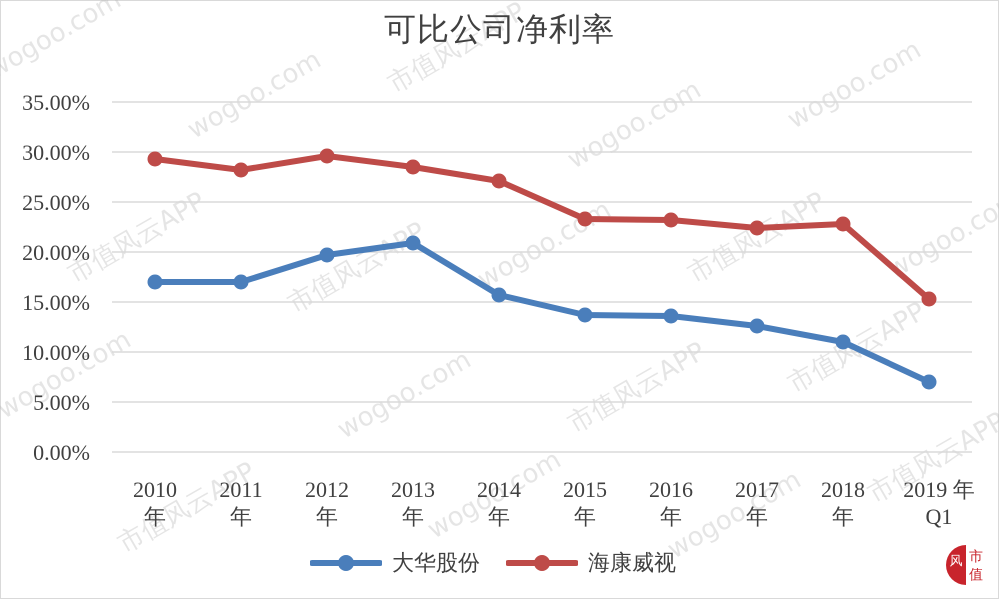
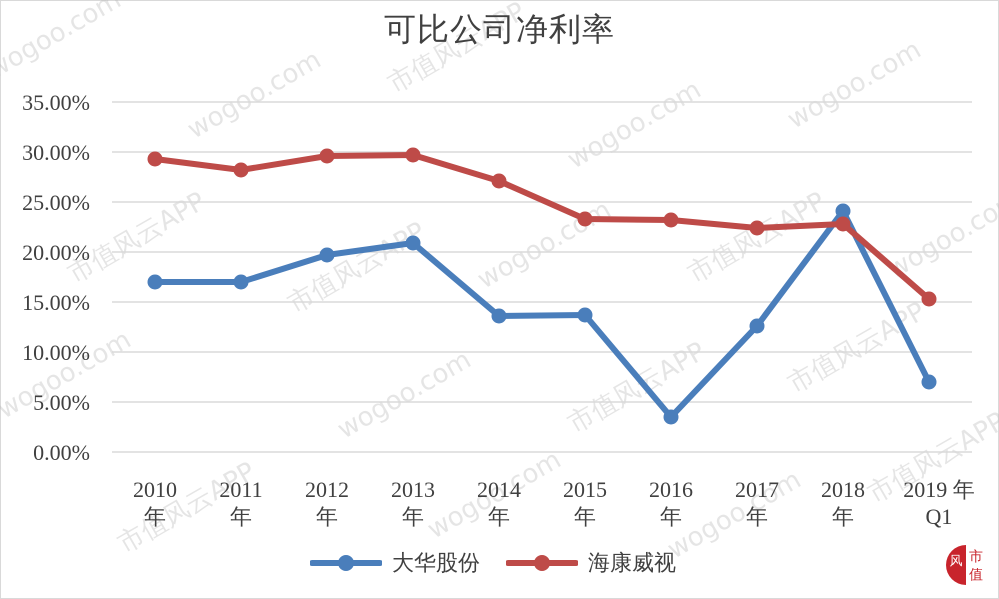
海康威视/2013年: 28.5% -> 29.7%
大华股份/2014年: 15.7% -> 13.6%
大华股份/2016年: 13.6% -> 3.5%
大华股份/2018年: 11.0% -> 24.1%
